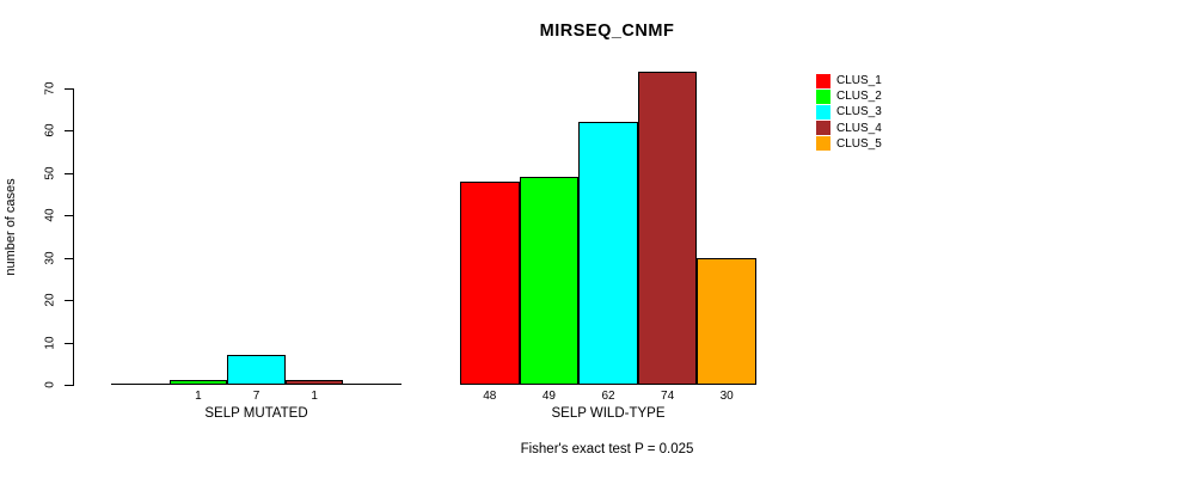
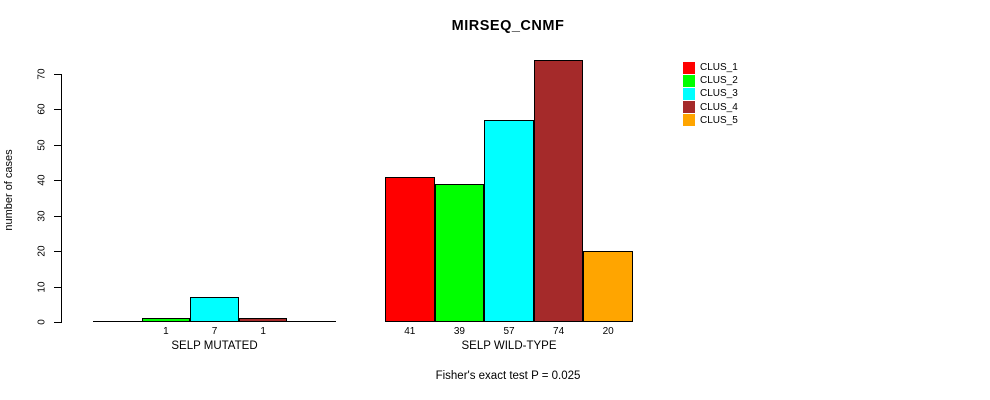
CLUS_1/SELP WILD-TYPE: 48 -> 41
CLUS_2/SELP WILD-TYPE: 49 -> 39
CLUS_3/SELP WILD-TYPE: 62 -> 57
CLUS_5/SELP WILD-TYPE: 30 -> 20
